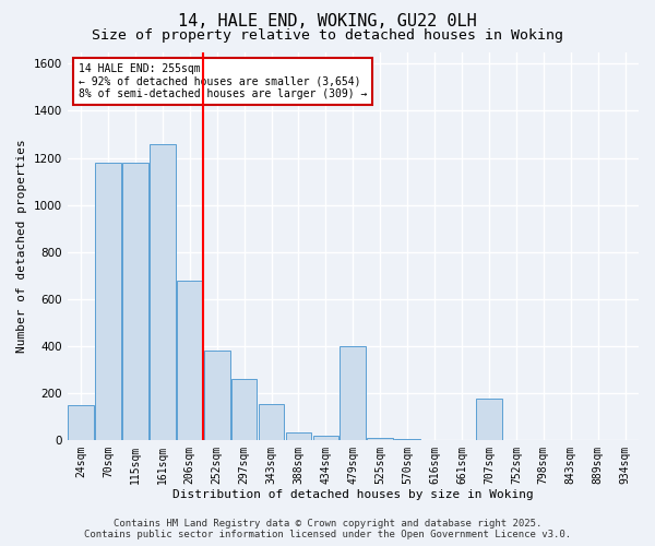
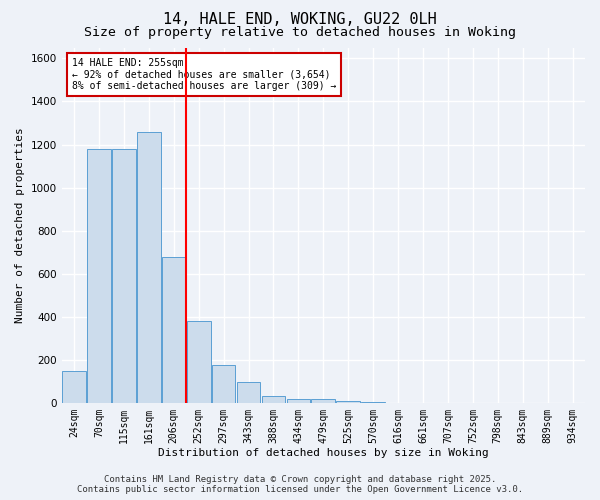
297sqm: 260 -> 175
343sqm: 155 -> 100
479sqm: 400 -> 20
707sqm: 175 -> 2
